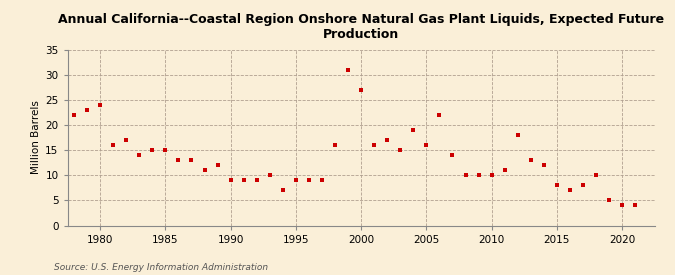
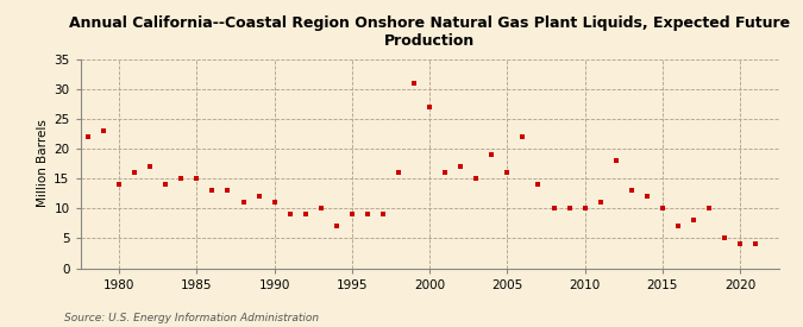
1980: 24 -> 14
1990: 9 -> 11
2015: 8 -> 10
